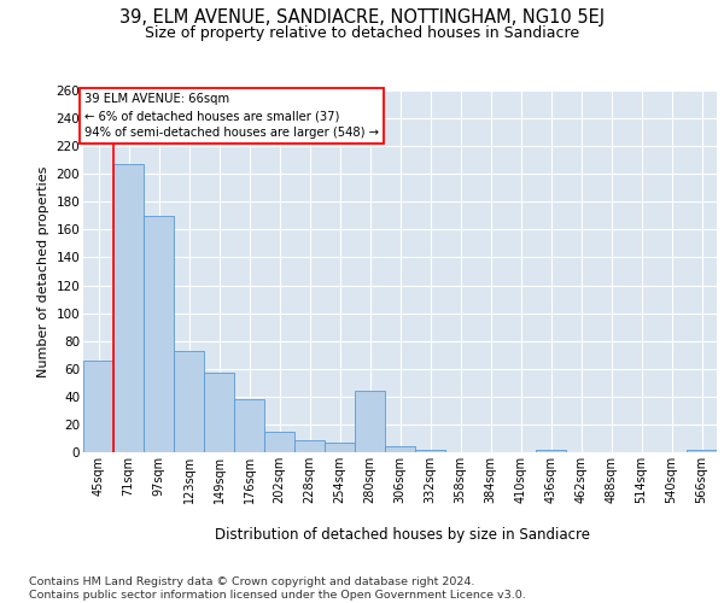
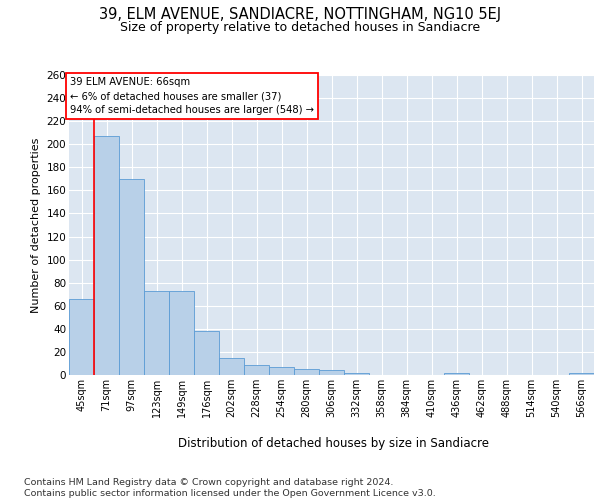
149sqm: 57 -> 73
280sqm: 44 -> 5
